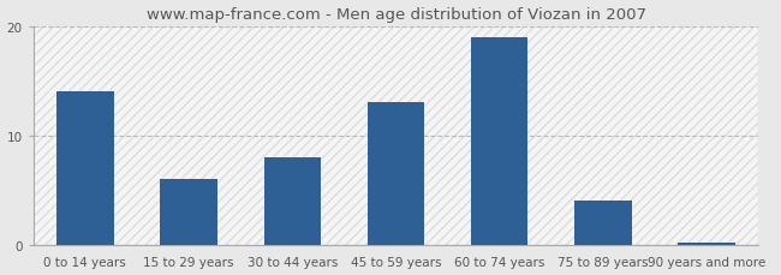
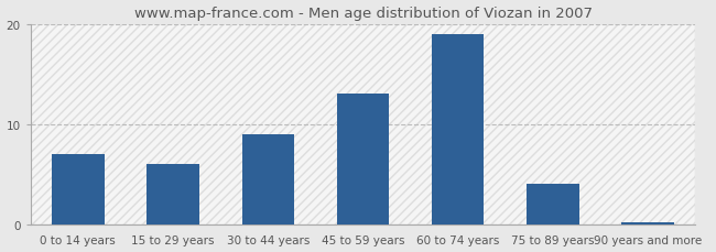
0 to 14 years: 14.0 -> 7.0
30 to 44 years: 8.0 -> 9.0
